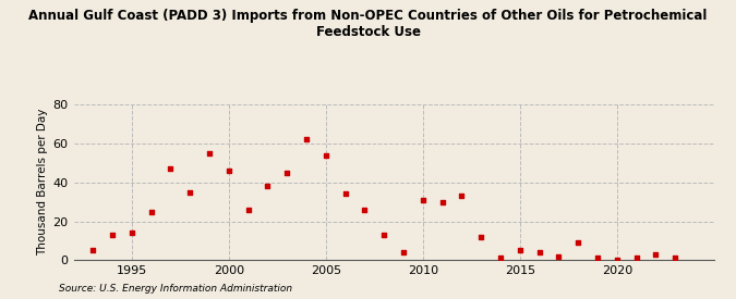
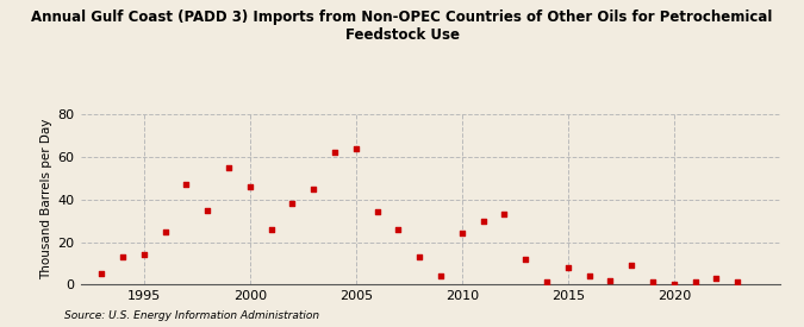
2005: 54 -> 64
2010: 31 -> 24
2015: 5 -> 8
